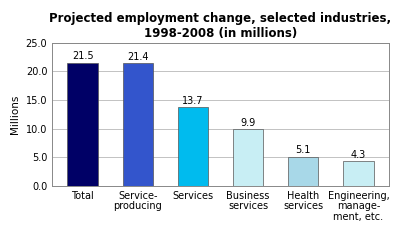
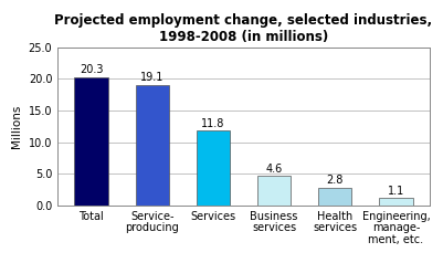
Total: 21.5 -> 20.3
Service- producing: 21.4 -> 19.1
Services: 13.7 -> 11.8
Business services: 9.9 -> 4.6
Health services: 5.1 -> 2.8
Engineering, manage- ment, etc.: 4.3 -> 1.1
